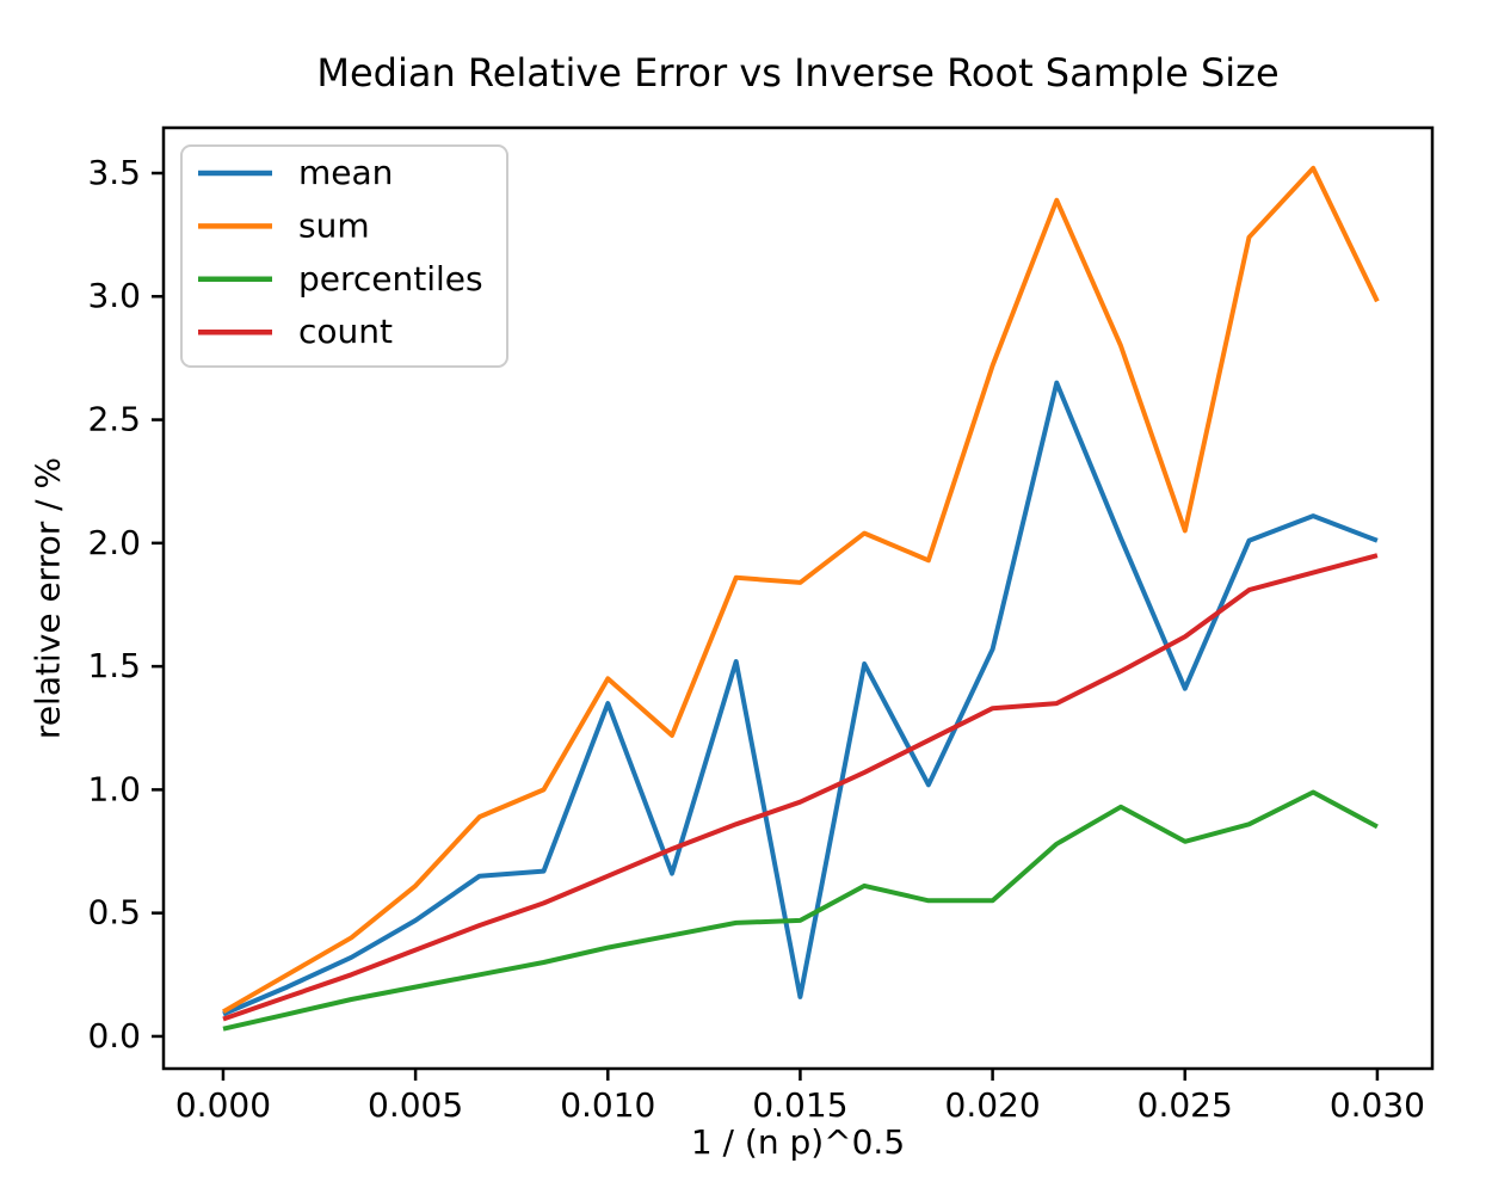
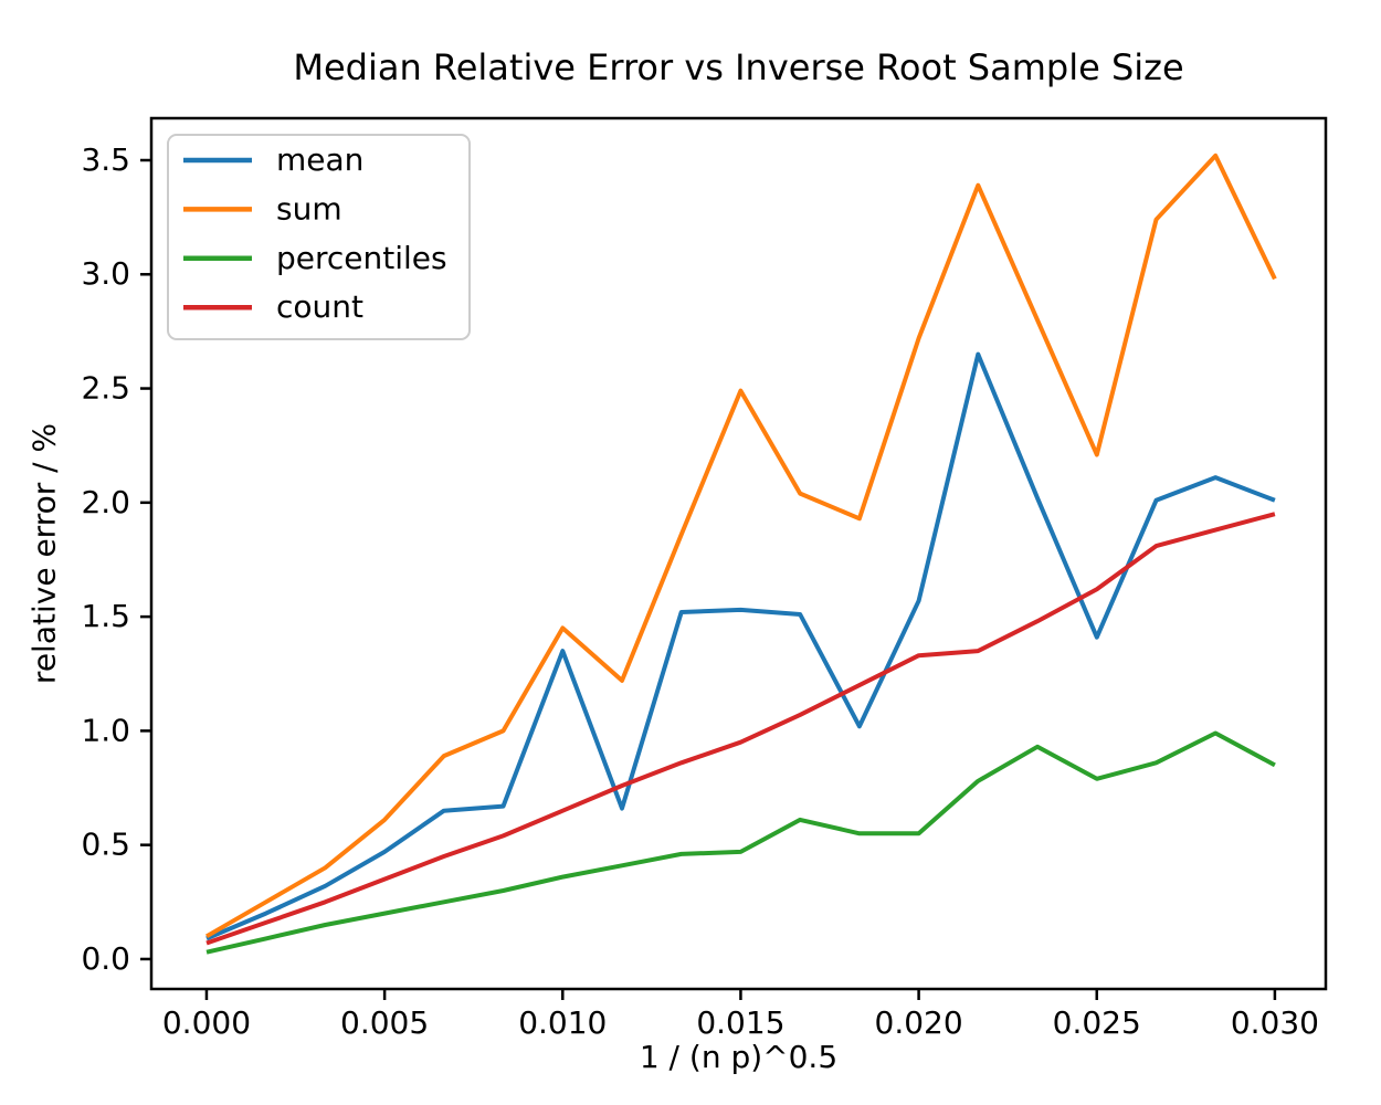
mean/0.015: 0.16 -> 1.53
sum/0.015: 1.84 -> 2.49
sum/0.025: 2.05 -> 2.21
